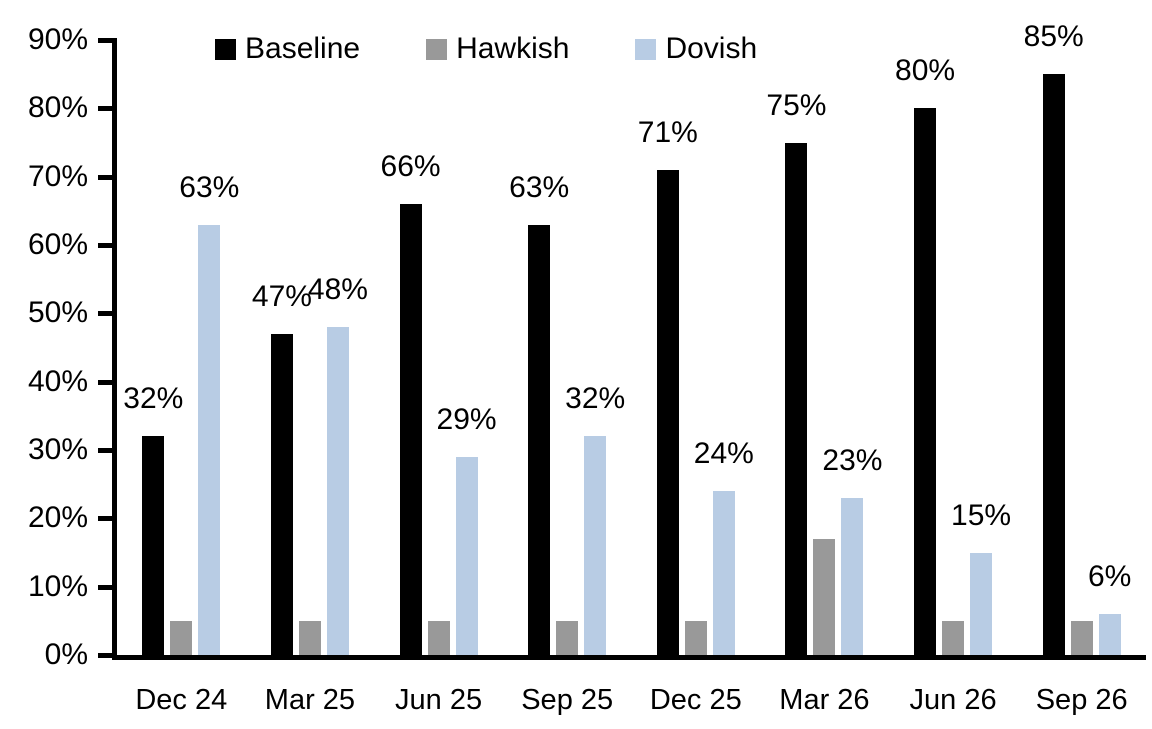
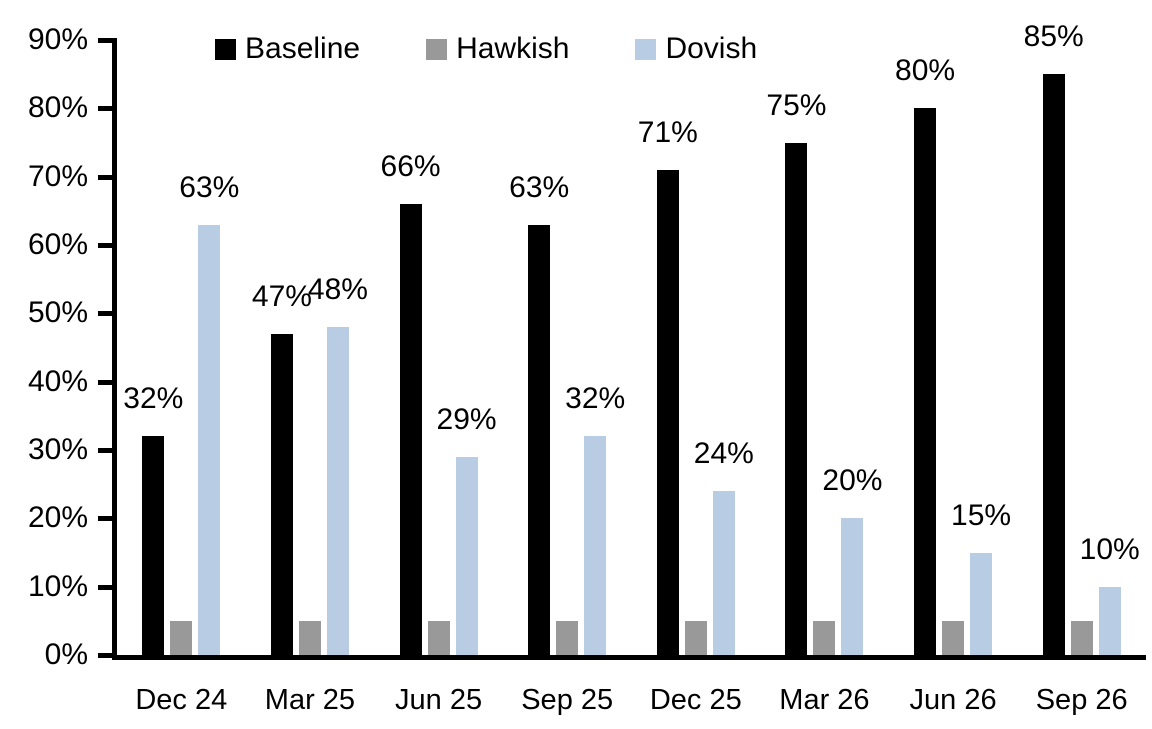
Hawkish/Mar 26: 17% -> 5%
Dovish/Mar 26: 23% -> 20%
Dovish/Sep 26: 6% -> 10%
